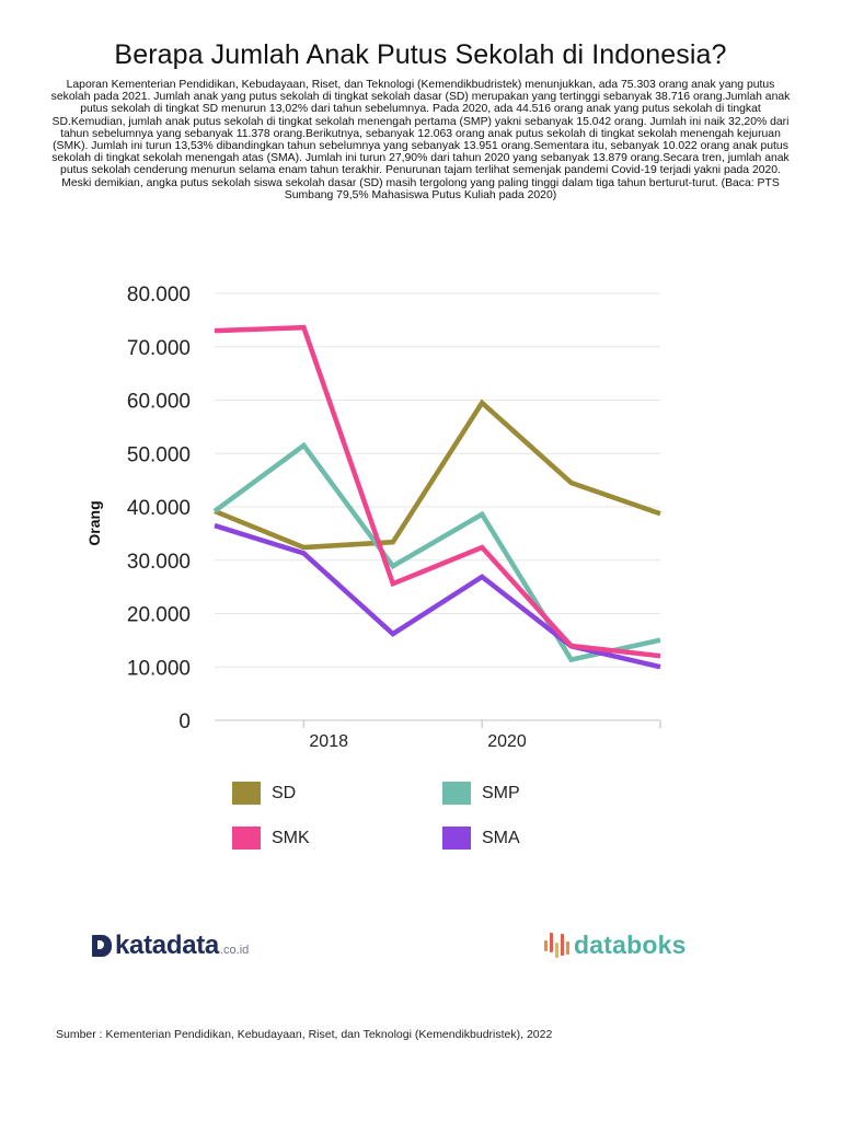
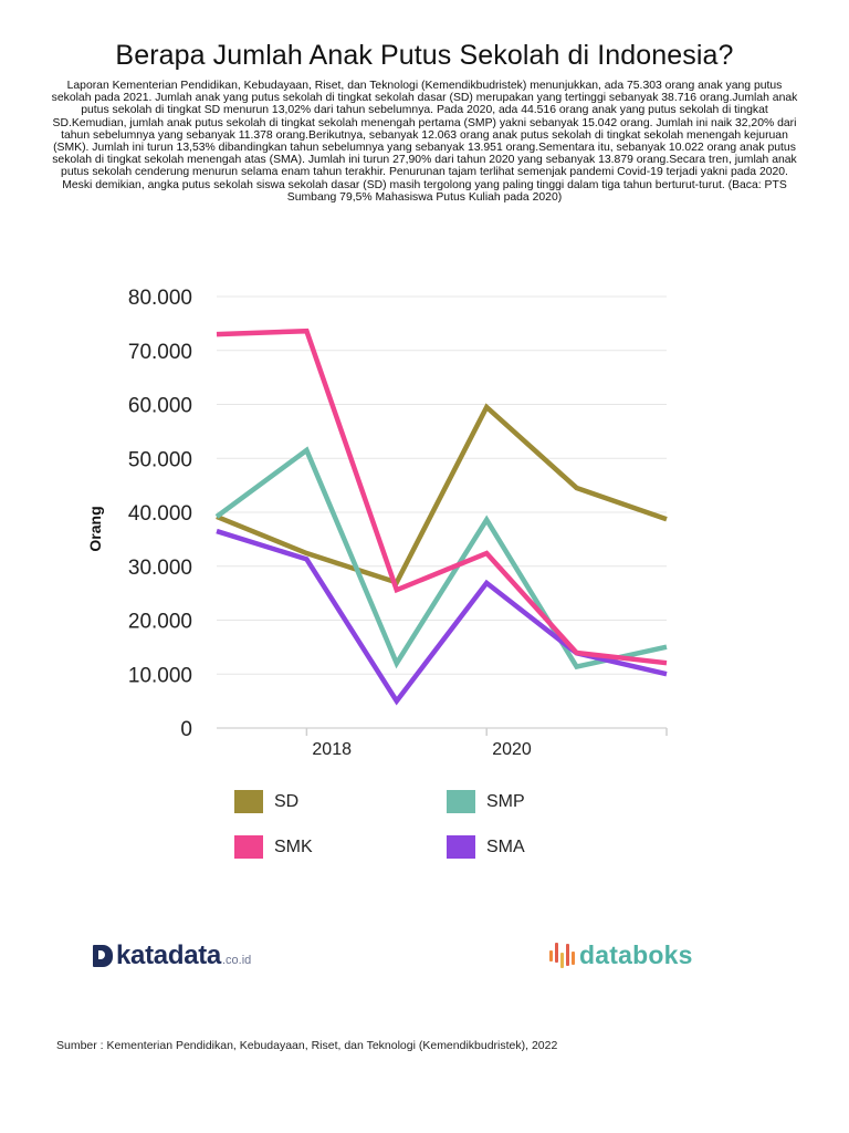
SD/2018: 33000 -> 27000
SMP/2018: 29000 -> 12000
SMA/2018: 16000 -> 5000
